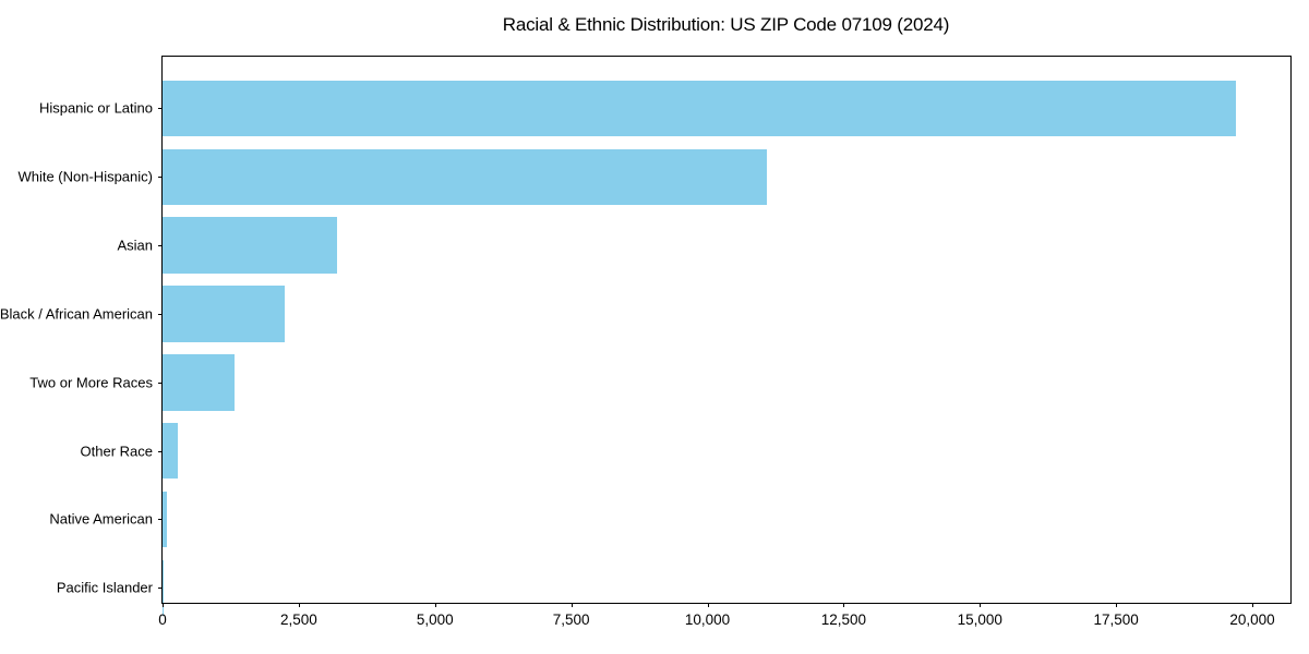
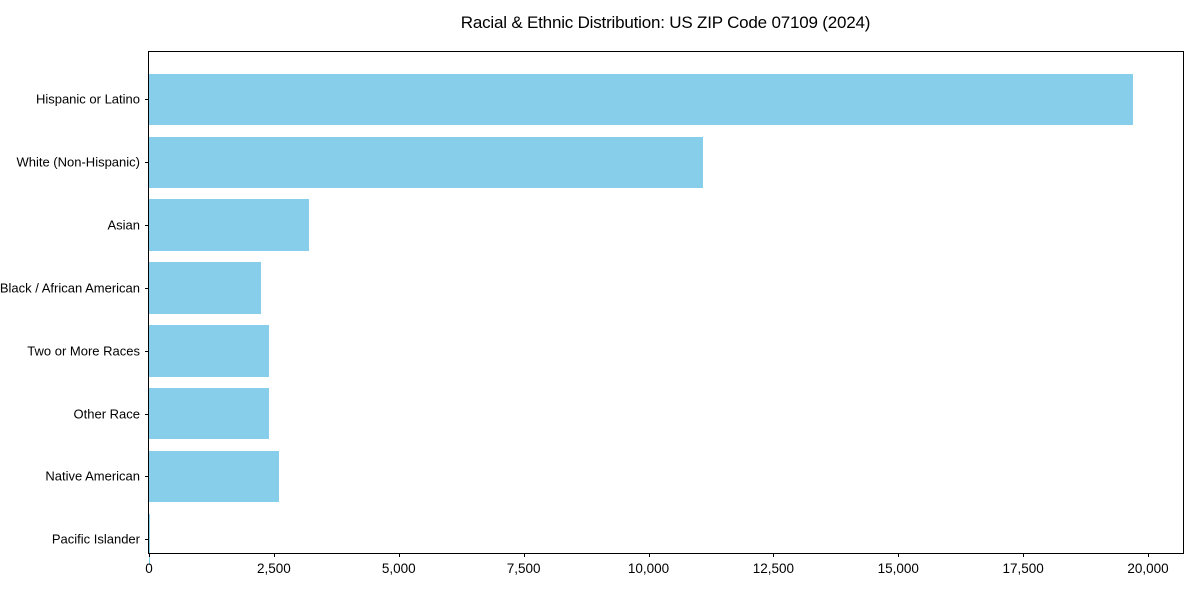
Two or More Races: 1300 -> 2400
Other Race: 300 -> 2400
Native American: 100 -> 2600
